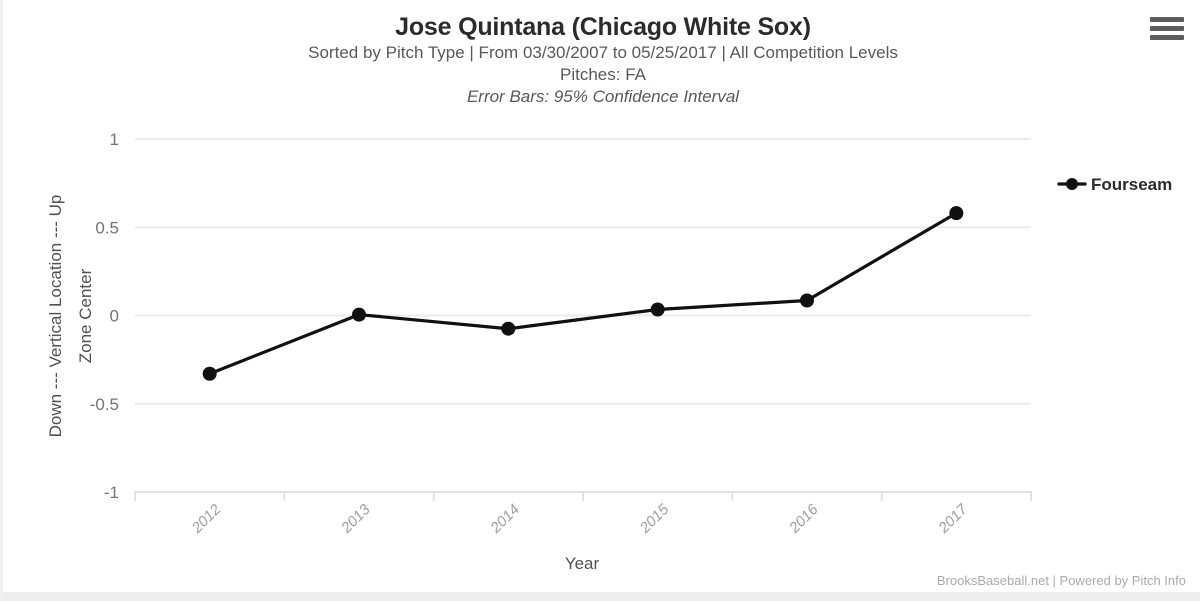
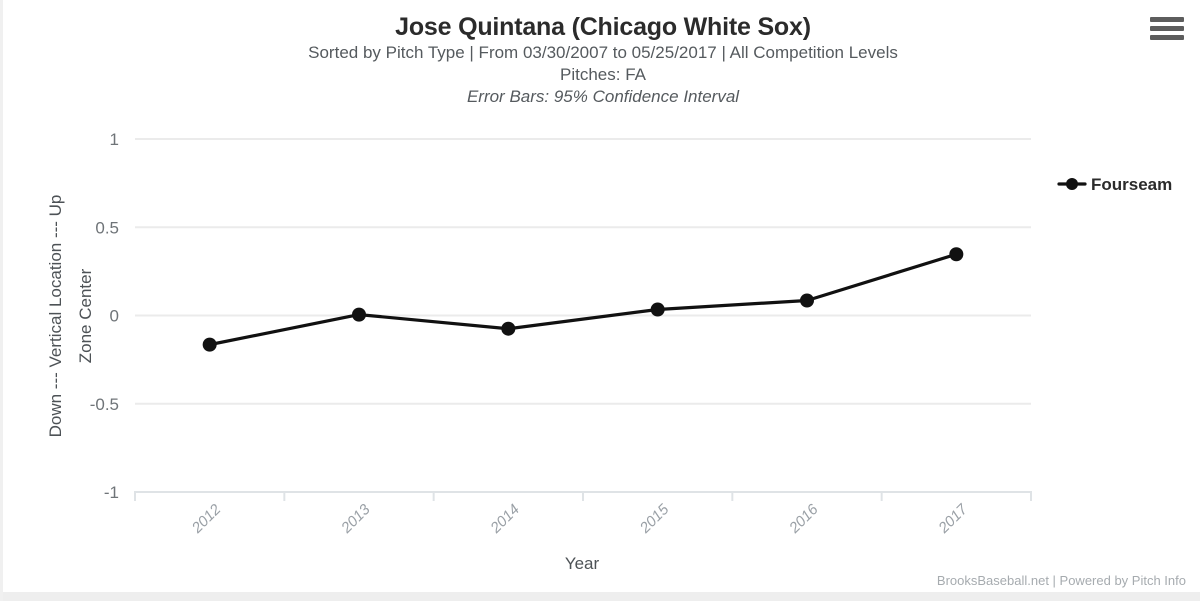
2012: -0.33 -> -0.17
2017: 0.58 -> 0.35
